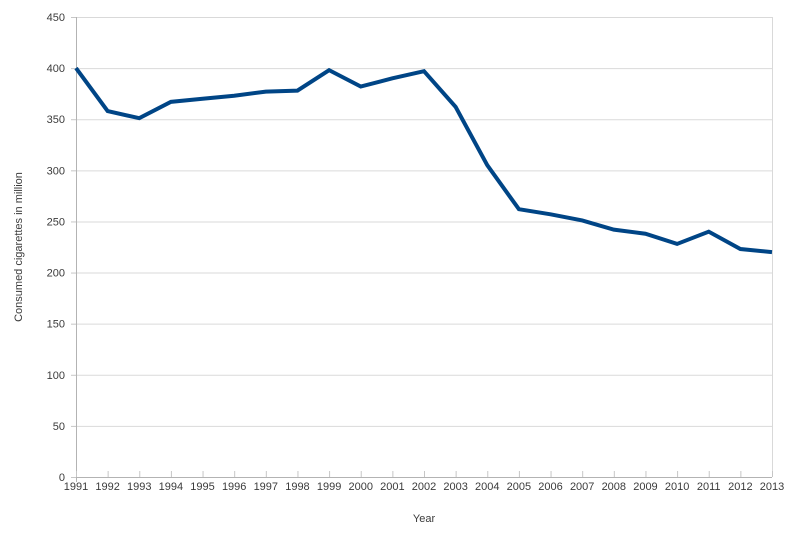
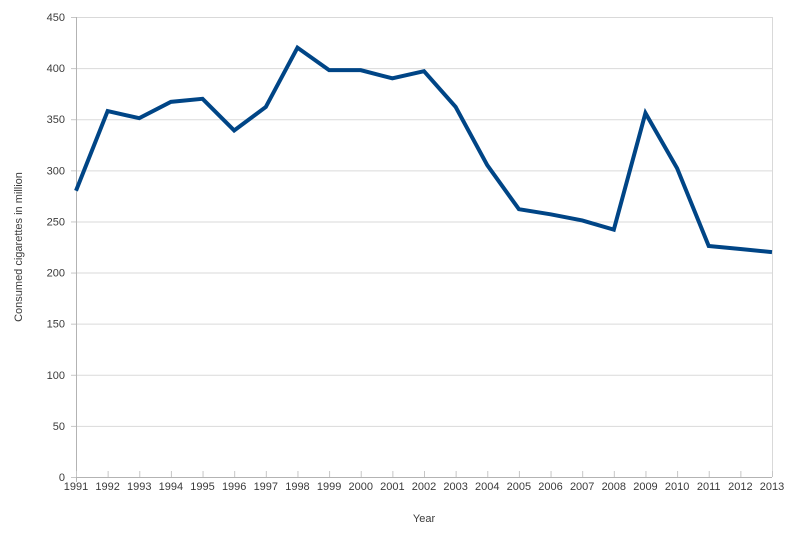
1991: 400 -> 280
1996: 373 -> 339
1997: 377 -> 362
1998: 378 -> 420
2000: 382 -> 398
2009: 238 -> 356
2010: 228 -> 302
2011: 240 -> 226
